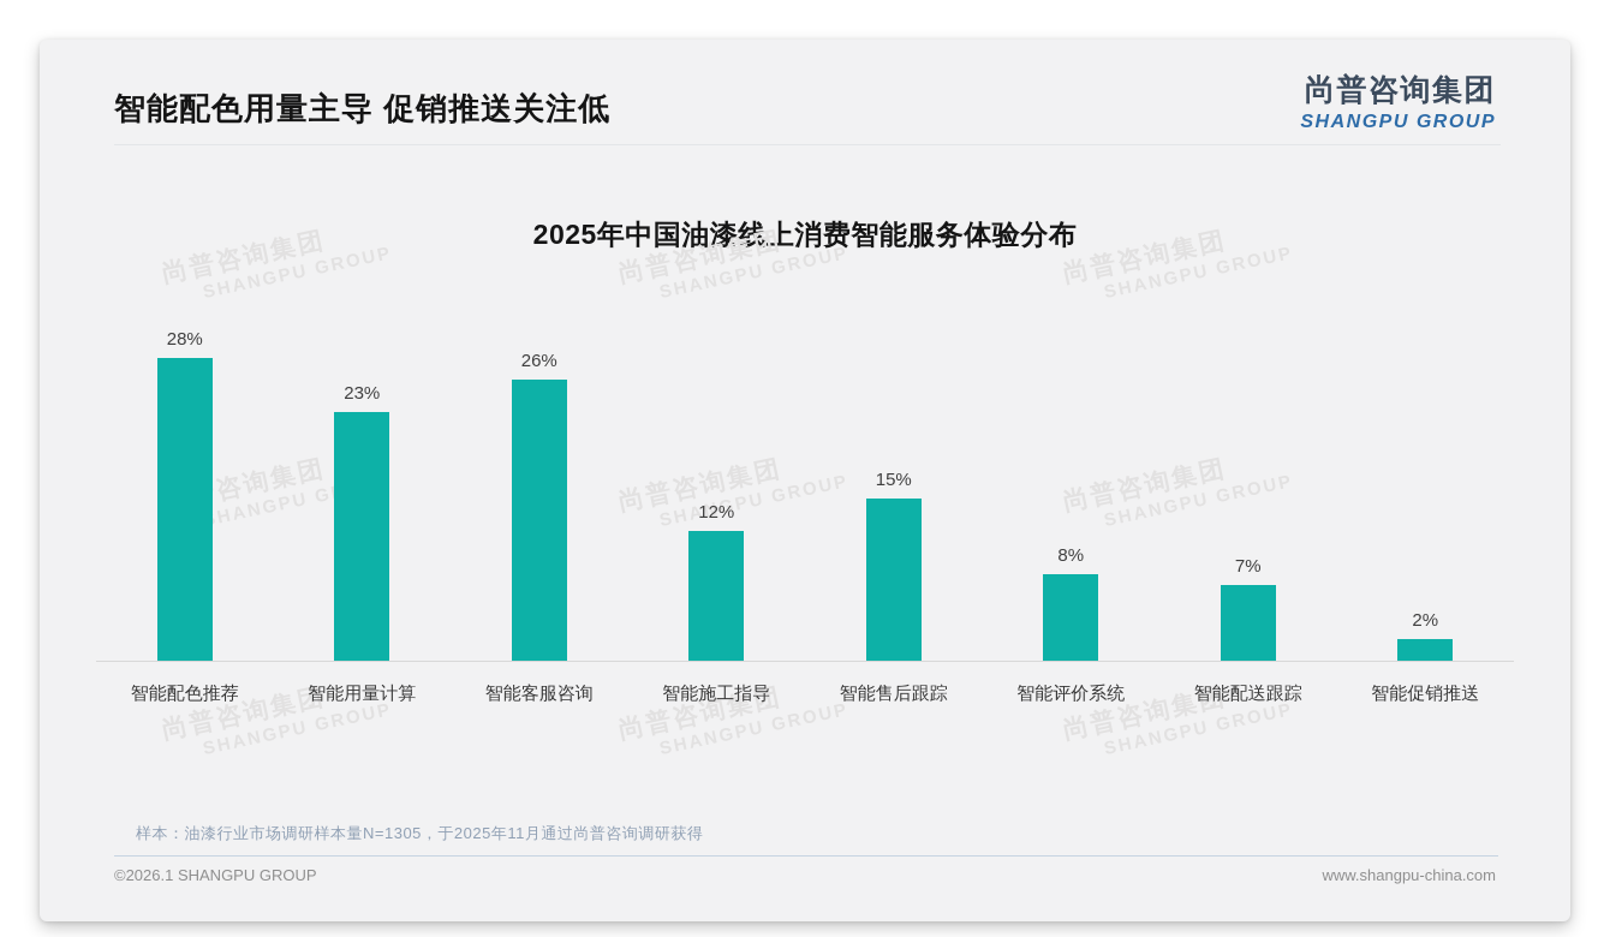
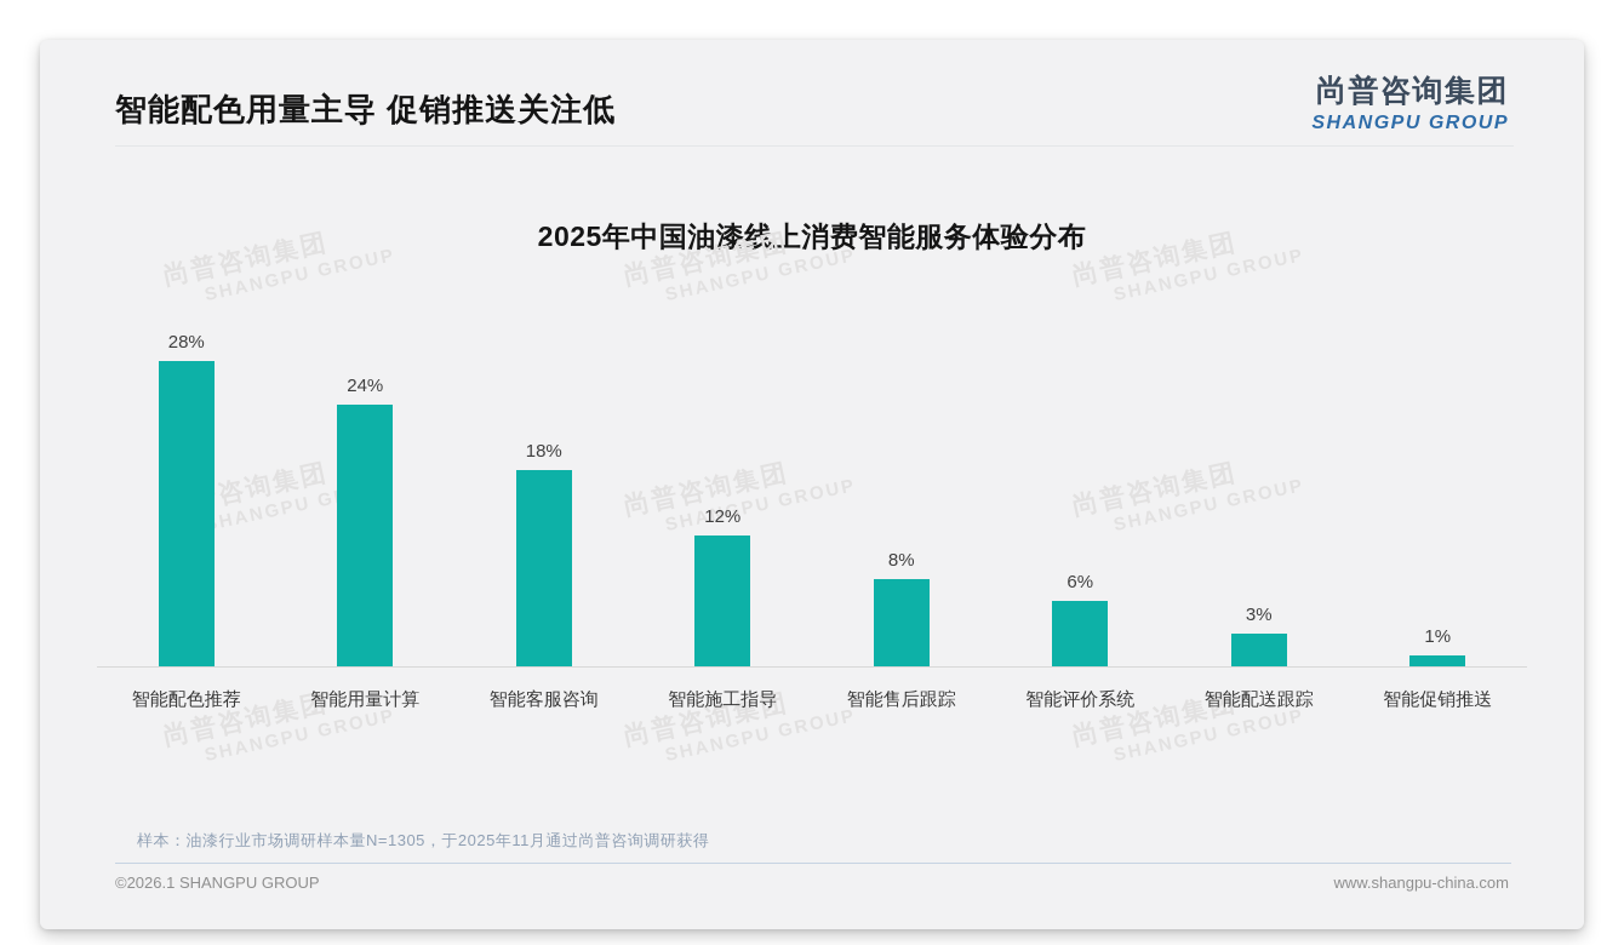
智能用量计算: 23% -> 24%
智能客服咨询: 26% -> 18%
智能售后跟踪: 15% -> 8%
智能评价系统: 8% -> 6%
智能配送跟踪: 7% -> 3%
智能促销推送: 2% -> 1%
